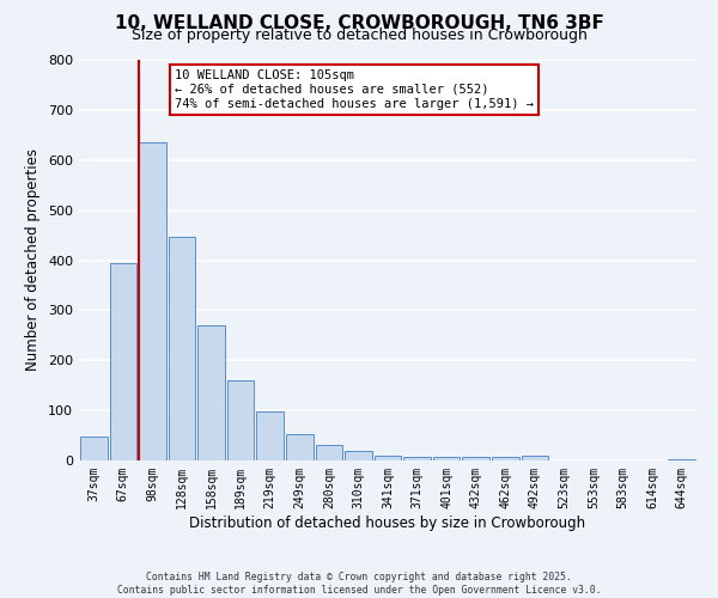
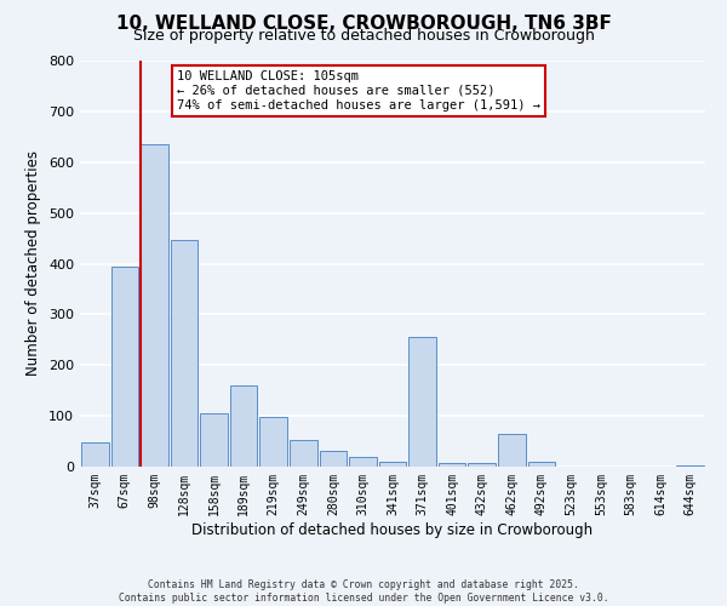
158sqm: 270 -> 105
371sqm: 8 -> 255
462sqm: 8 -> 65
